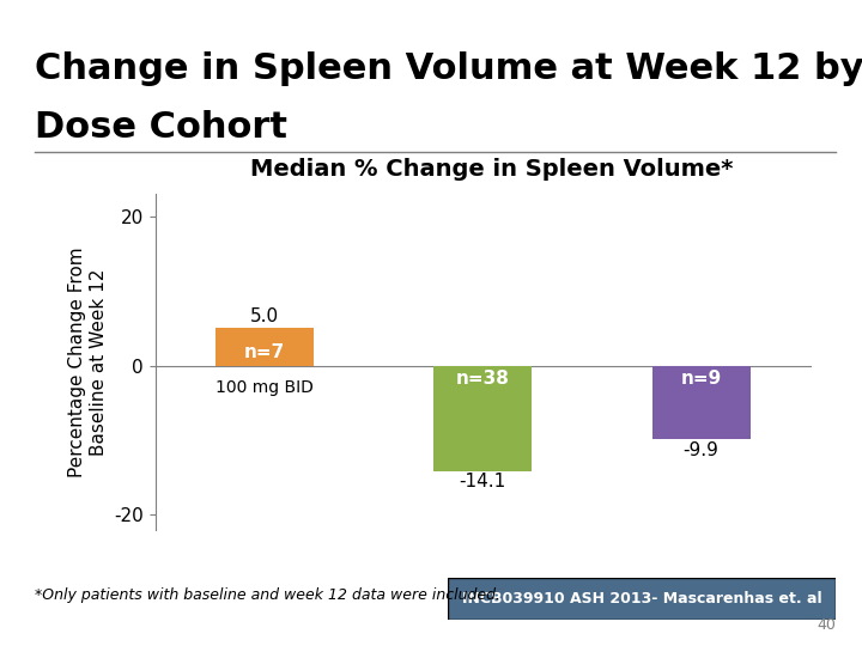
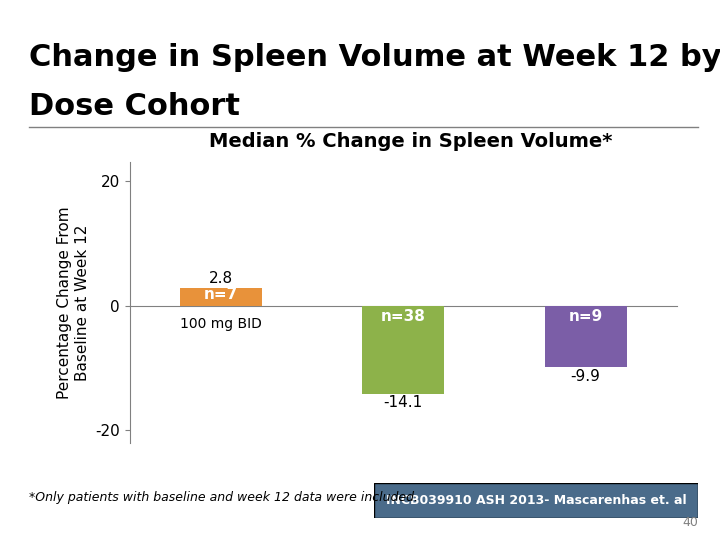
100 mg BID: 5.0 -> 2.8
